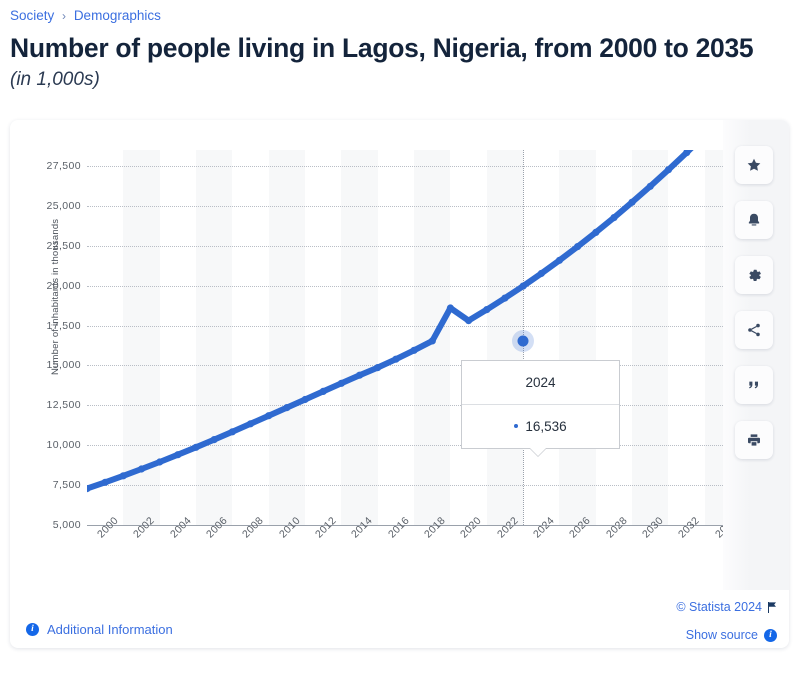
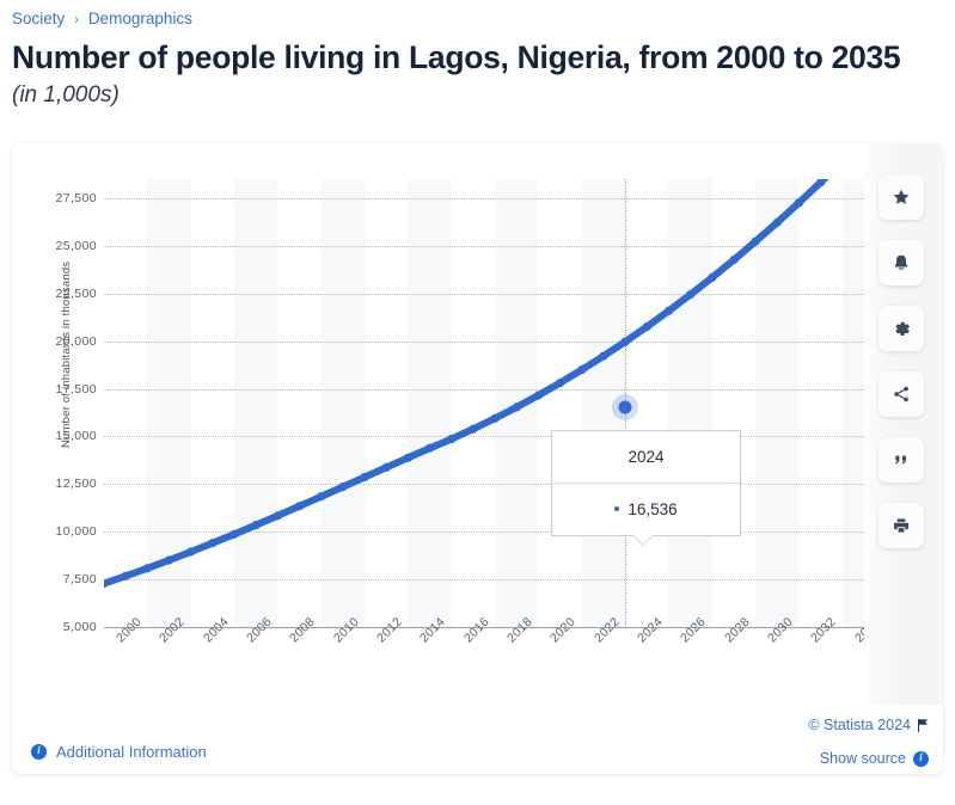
2020: 18600 -> 17200
